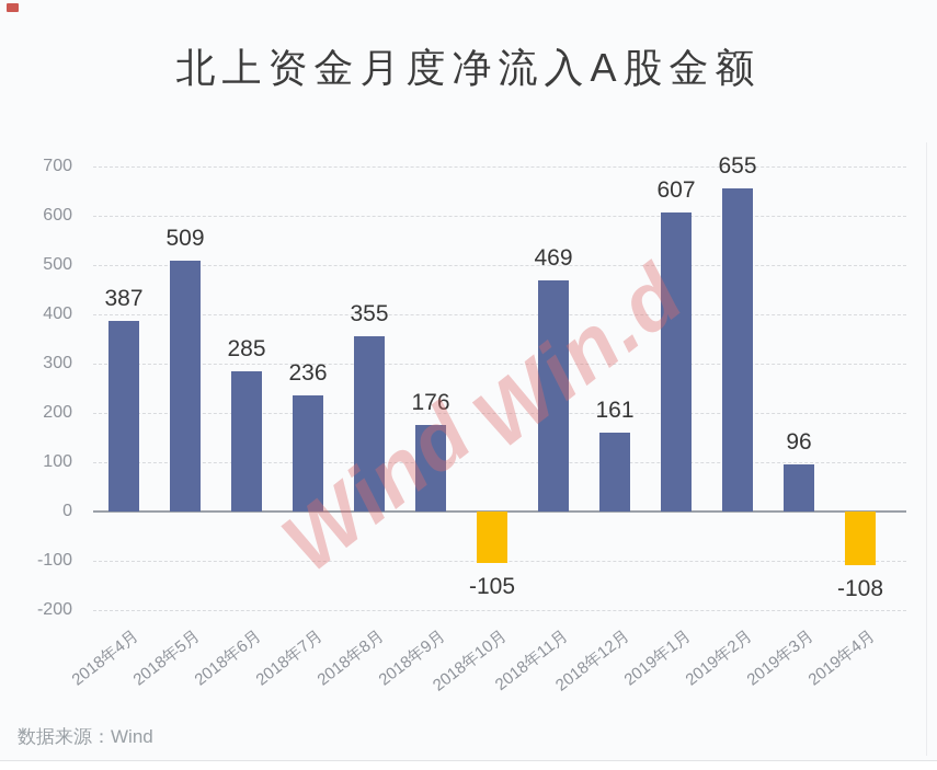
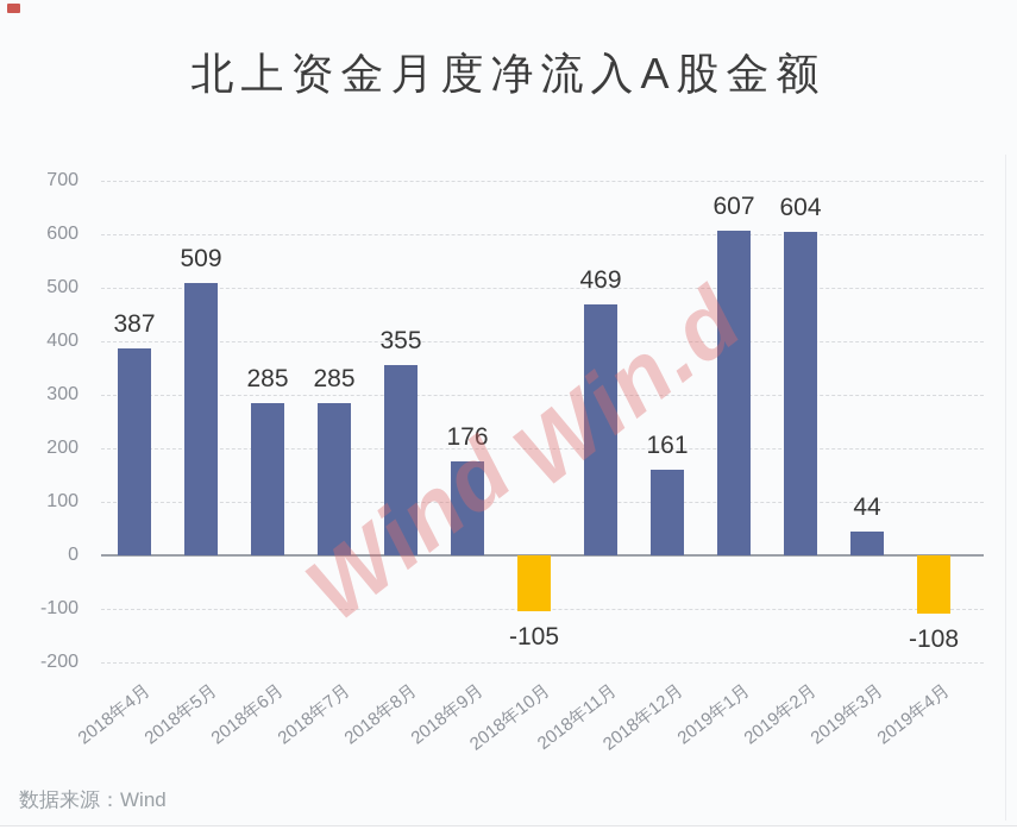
2018年7月: 236 -> 285
2019年2月: 655 -> 604
2019年3月: 96 -> 44
